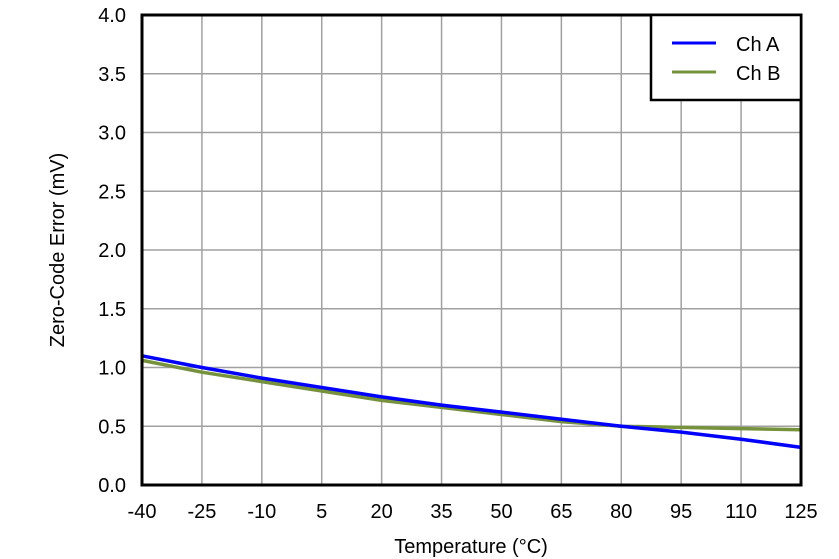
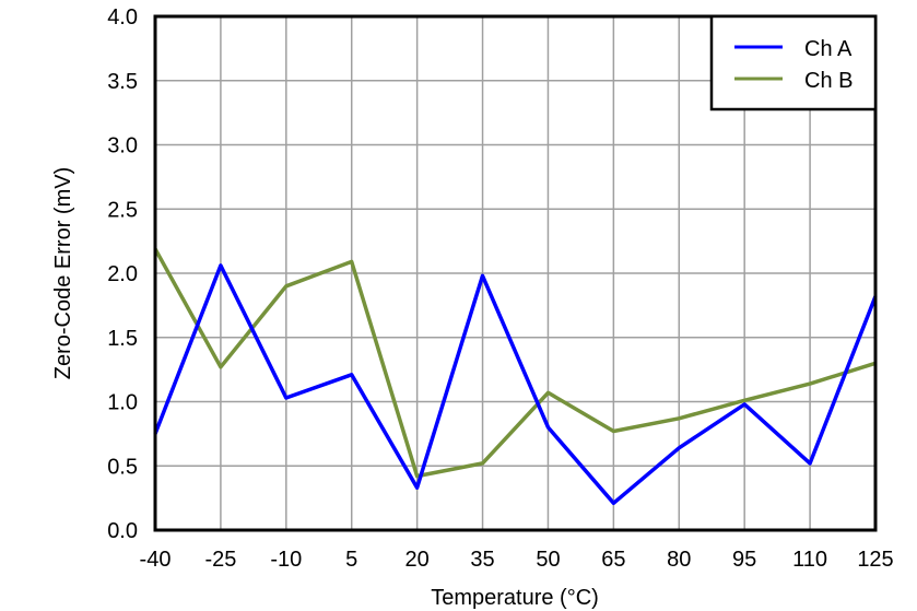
Ch A/-40: 1.10 -> 0.75
Ch B/-40: 1.06 -> 2.19
Ch A/-25: 1.00 -> 2.06
Ch B/-25: 0.96 -> 1.27
Ch A/-10: 0.91 -> 1.03
Ch B/-10: 0.88 -> 1.90
Ch A/5: 0.83 -> 1.21
Ch B/5: 0.80 -> 2.09
Ch A/20: 0.75 -> 0.33
Ch B/20: 0.72 -> 0.42
Ch A/35: 0.68 -> 1.98
Ch B/35: 0.66 -> 0.52
Ch A/50: 0.62 -> 0.80
Ch B/50: 0.60 -> 1.07
Ch A/65: 0.56 -> 0.21
Ch B/65: 0.54 -> 0.77
Ch A/80: 0.50 -> 0.64
Ch B/80: 0.50 -> 0.87
Ch A/95: 0.45 -> 0.98
Ch B/95: 0.49 -> 1.01
Ch A/110: 0.39 -> 0.52
Ch B/110: 0.48 -> 1.14
Ch A/125: 0.32 -> 1.82
Ch B/125: 0.47 -> 1.30
